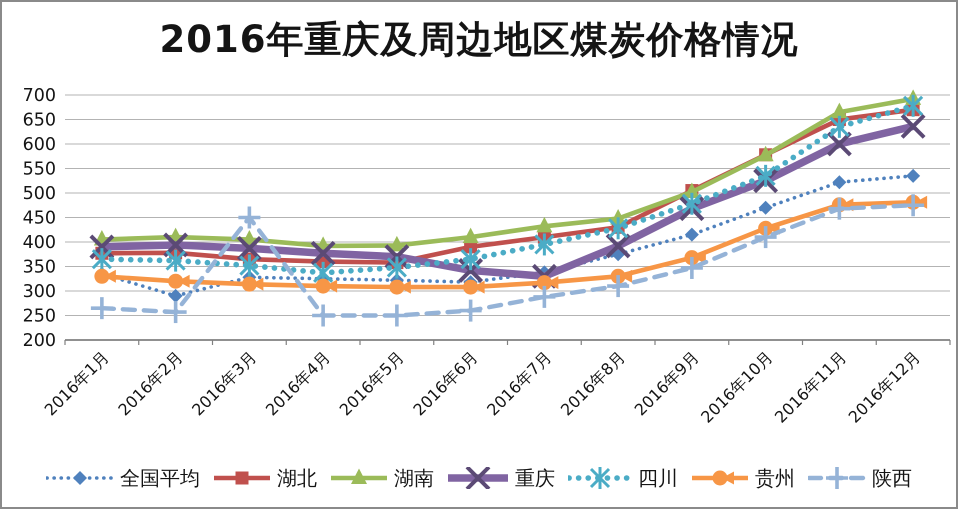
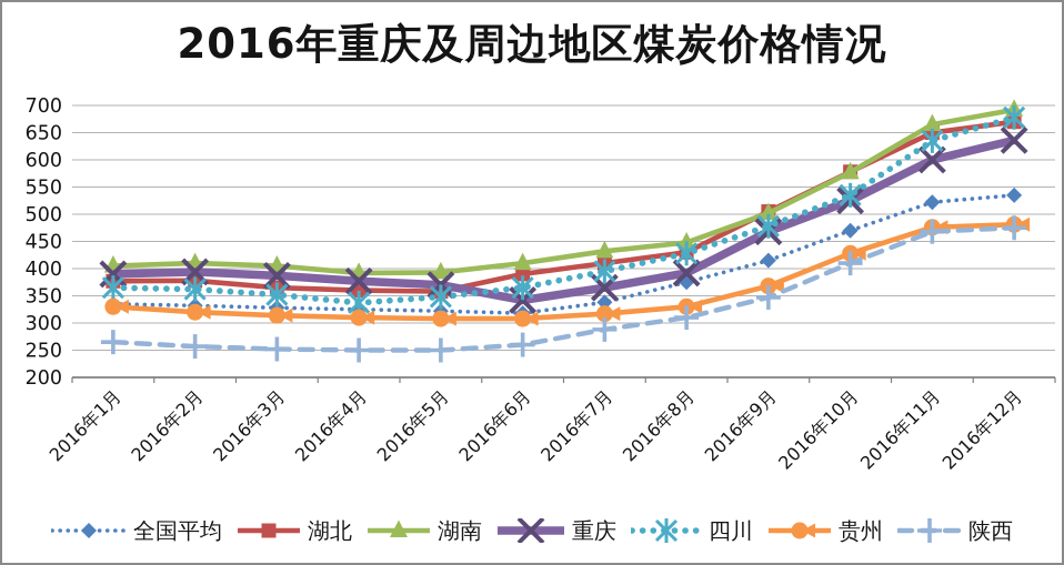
全国平均/2016年2月: 290 -> 330
陕西/2016年3月: 450 -> 250
重庆/2016年7月: 330 -> 360
